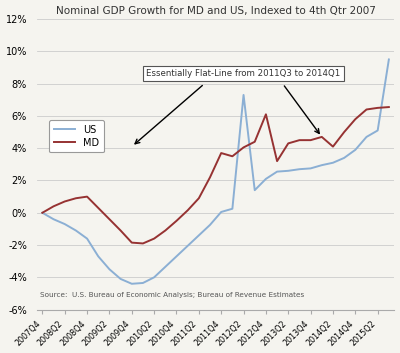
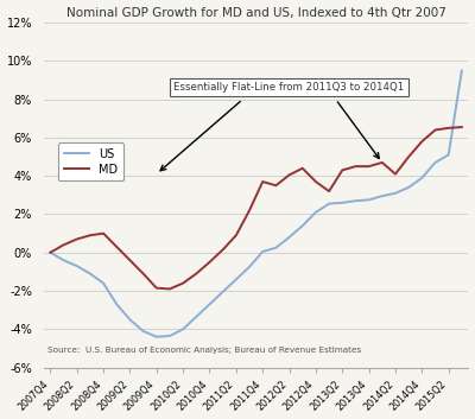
US/2012Q2: 7.3% -> 0.8%
MD/2012Q4: 6.1% -> 3.7%
